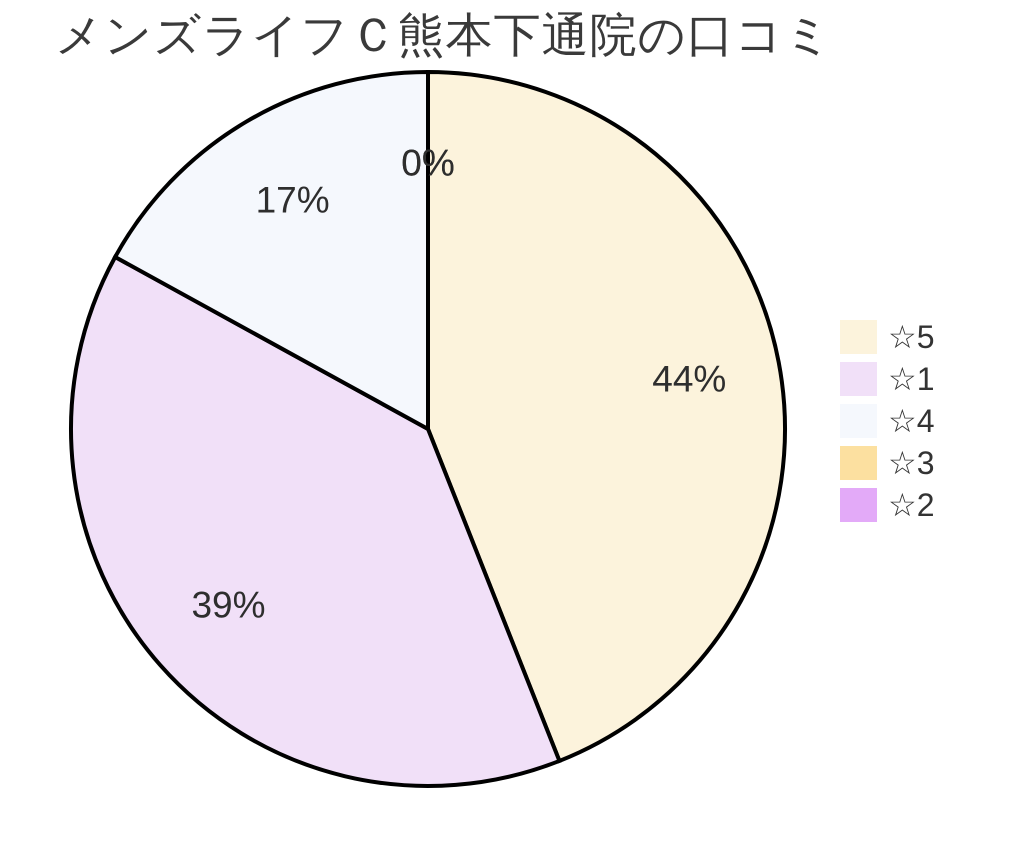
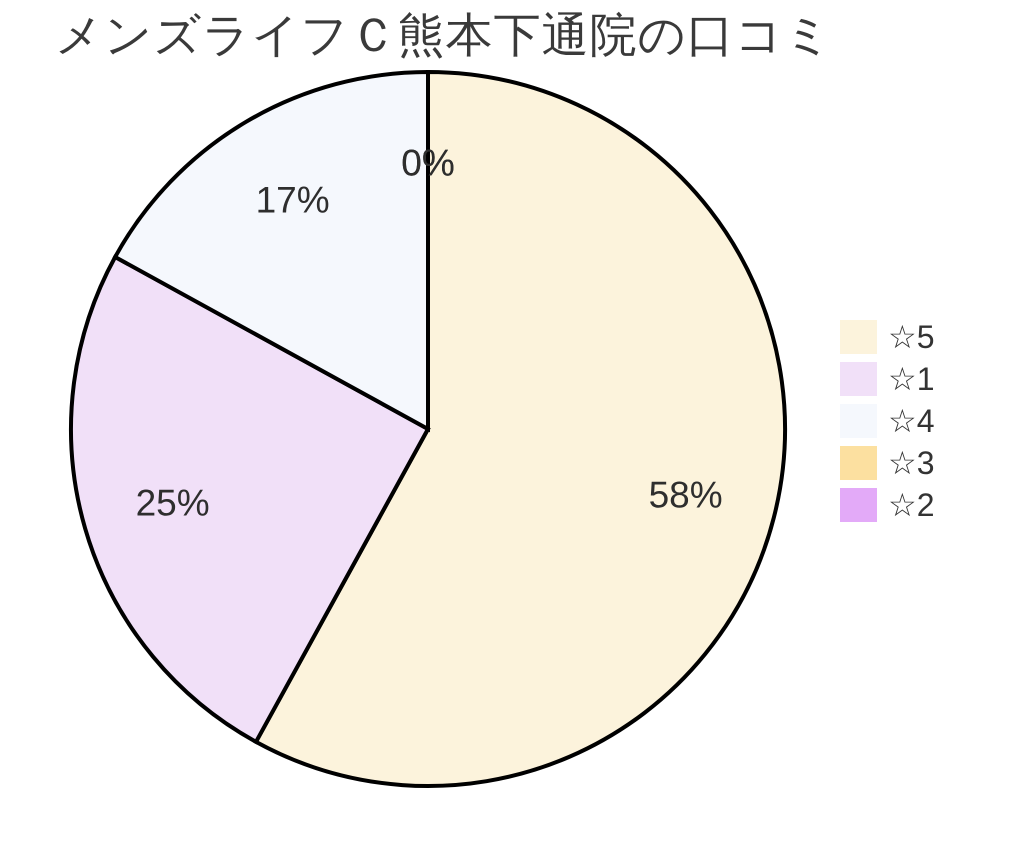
☆5: 44% -> 58%
☆1: 39% -> 25%
